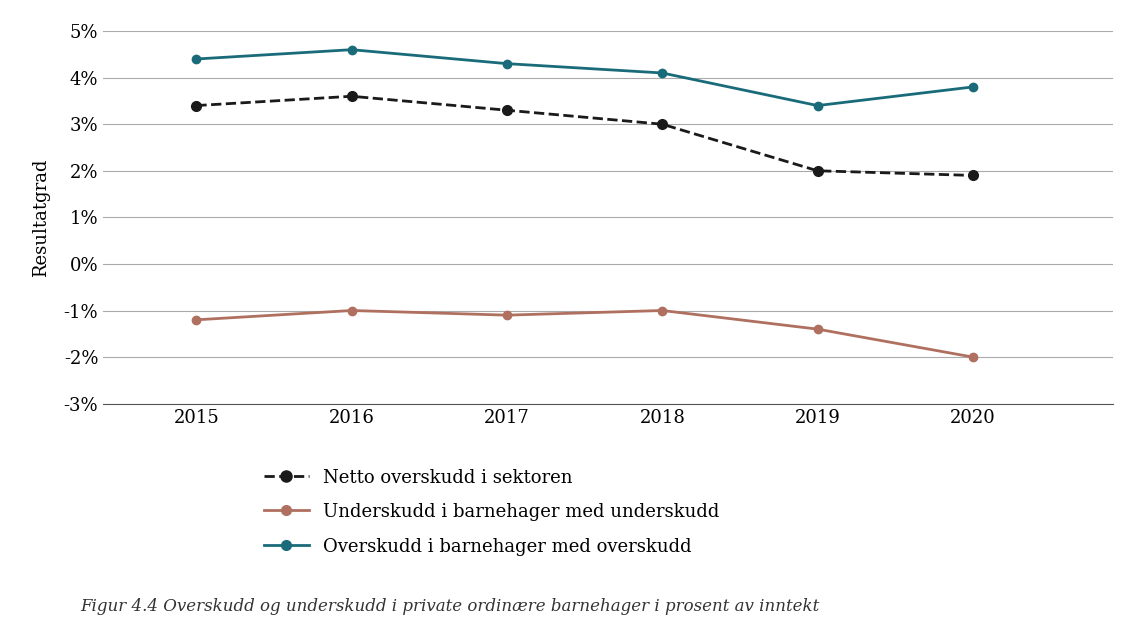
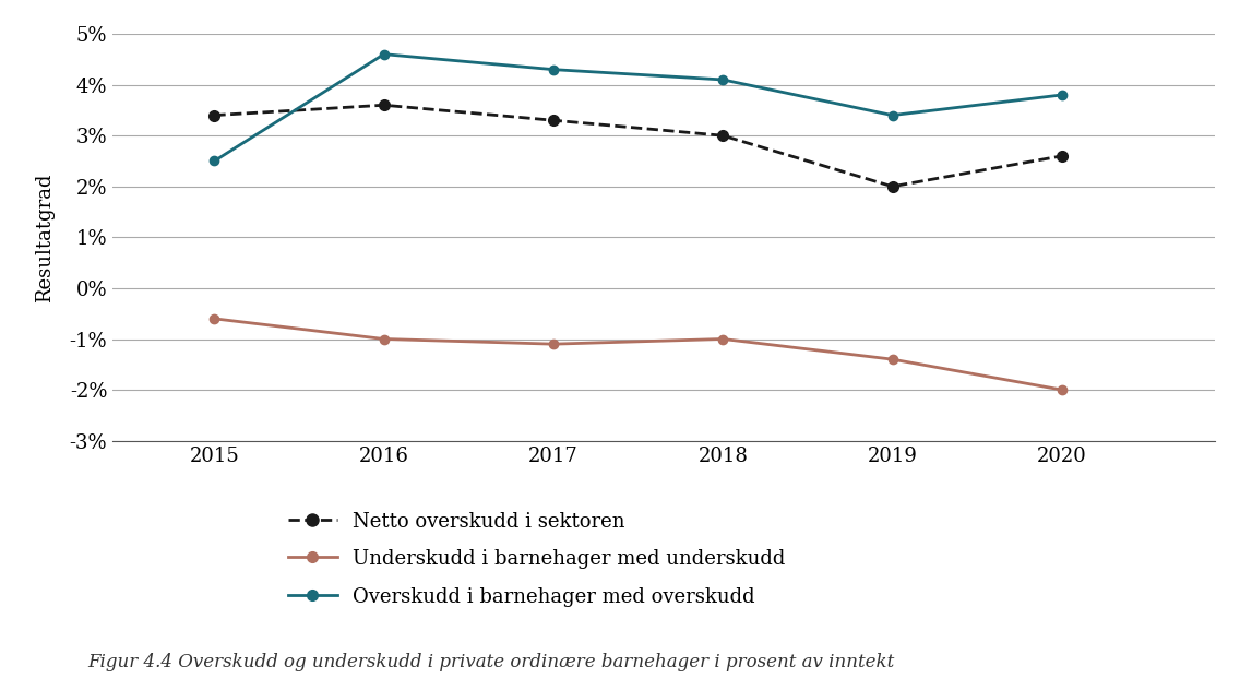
Underskudd i barnehager med underskudd/2015: -1.2% -> -0.6%
Overskudd i barnehager med overskudd/2015: 4.4% -> 2.5%
Netto overskudd i sektoren/2020: 1.9% -> 2.6%
